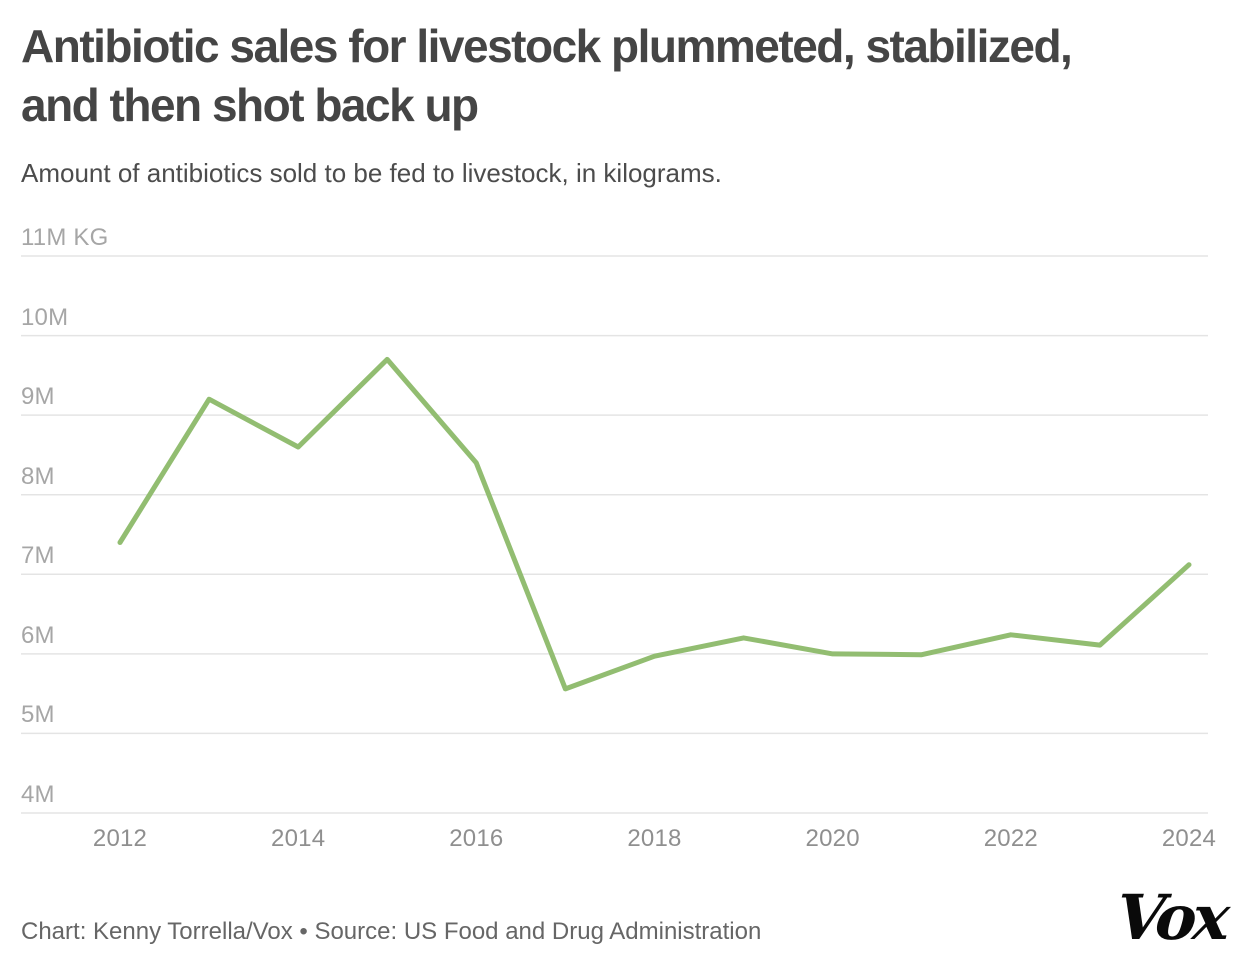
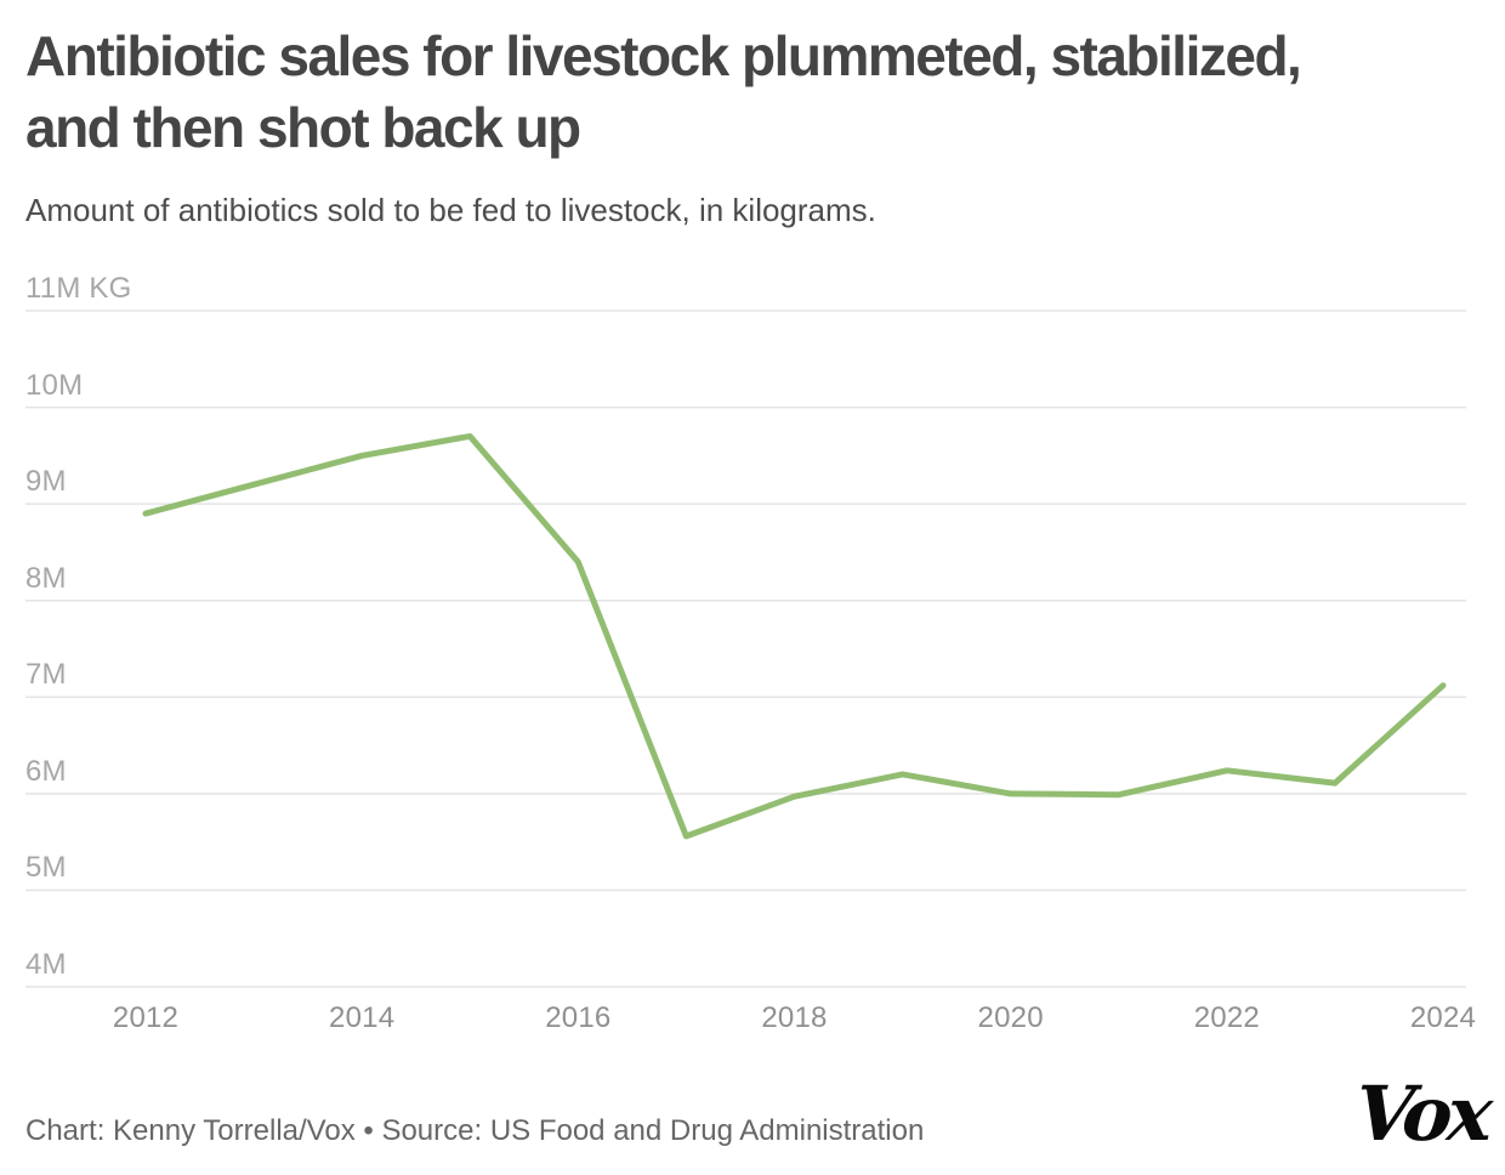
2012: 7.4M -> 8.9M
2014: 8.6M -> 9.5M
